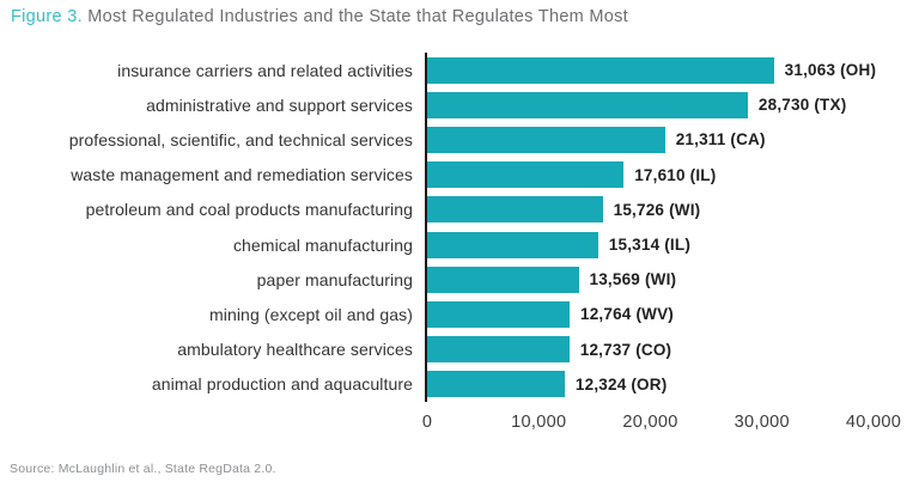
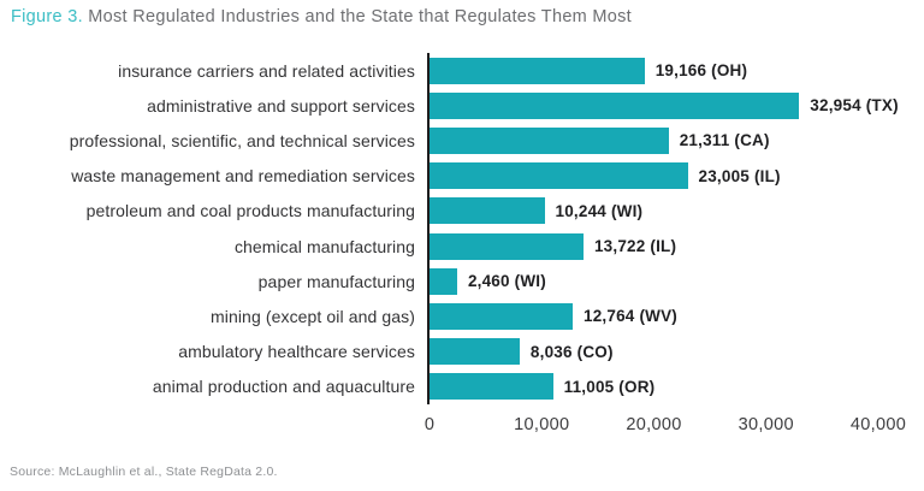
insurance carriers and related activities: 31,063 -> 19,166
administrative and support services: 28,730 -> 32,954
waste management and remediation services: 17,610 -> 23,005
petroleum and coal products manufacturing: 15,726 -> 10,244
chemical manufacturing: 15,314 -> 13,722
paper manufacturing: 13,569 -> 2,460
ambulatory healthcare services: 12,737 -> 8,036
animal production and aquaculture: 12,324 -> 11,005
